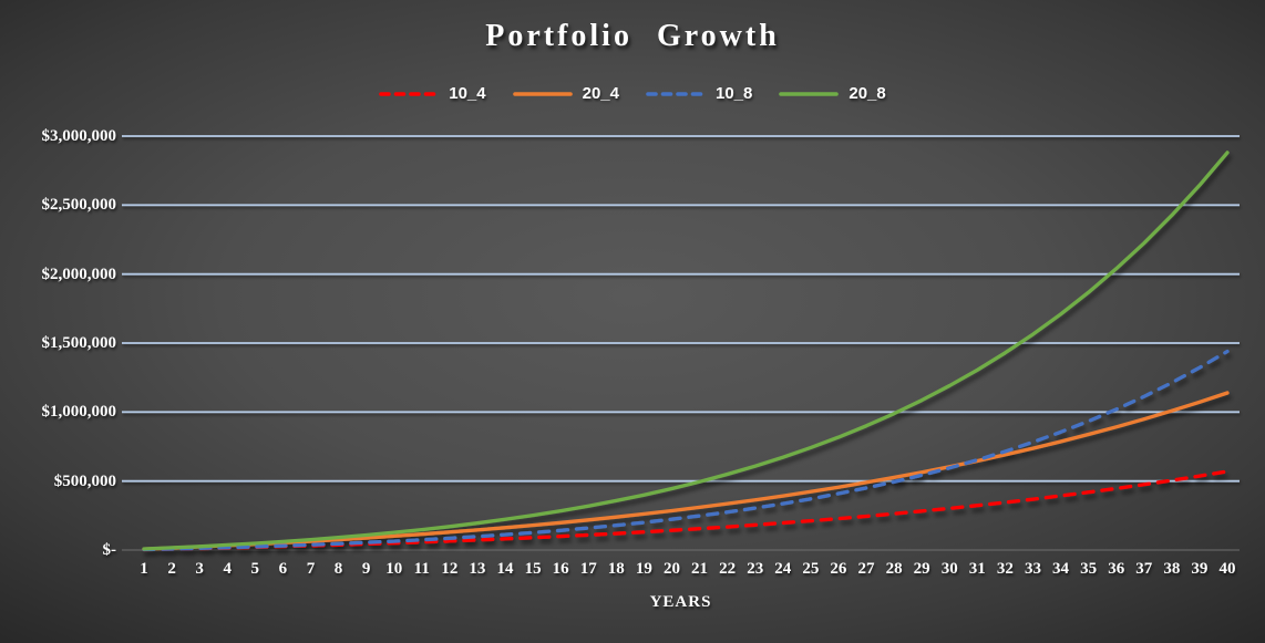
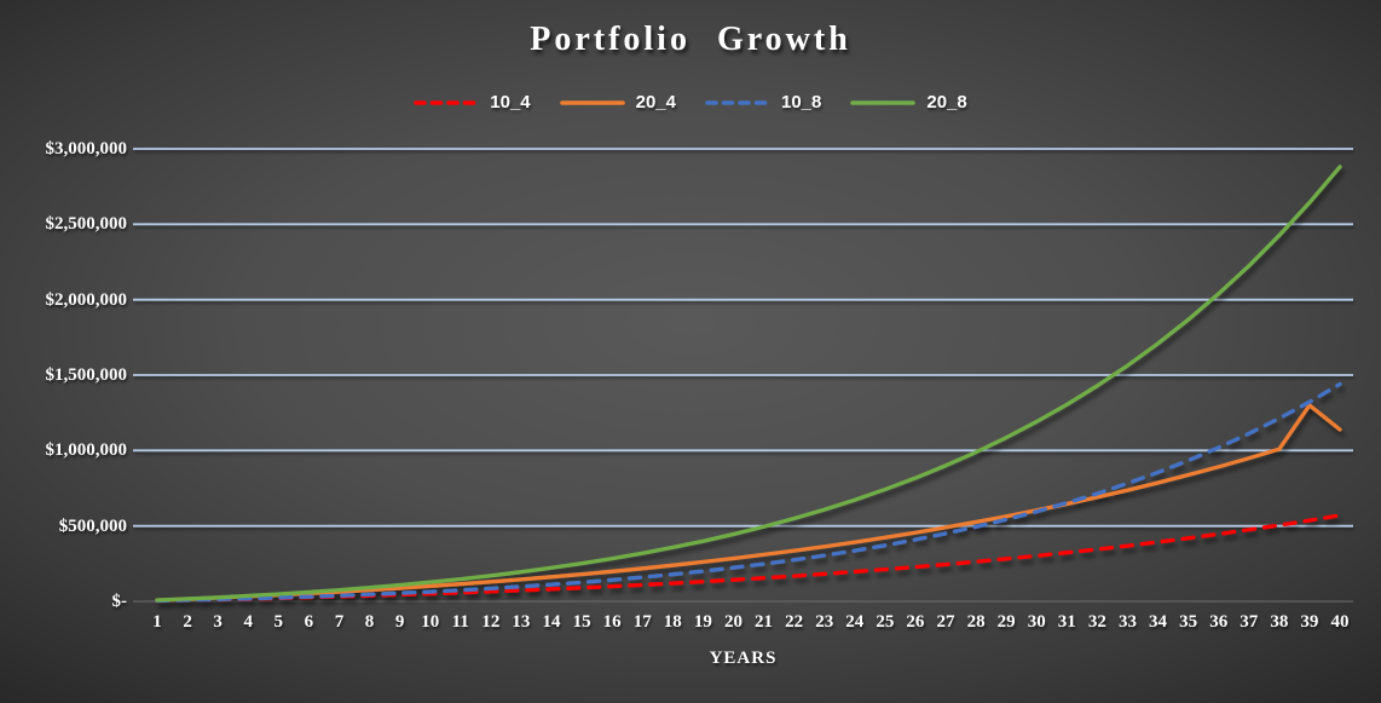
20_4/39: $1070000 -> $1300000
